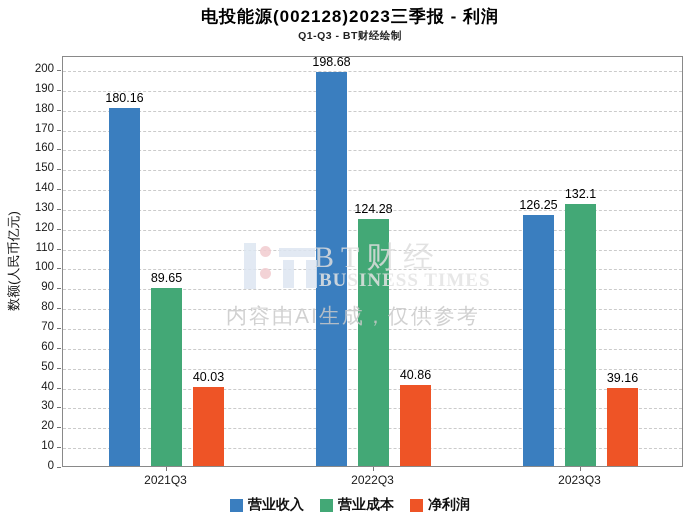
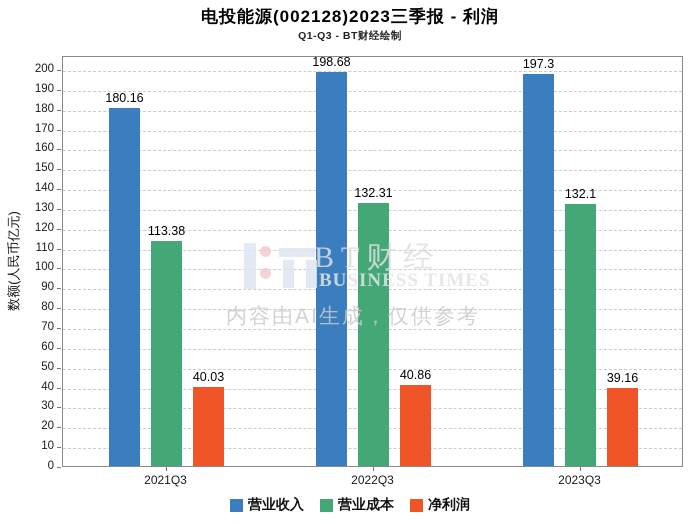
营业成本/2021Q3: 89.65 -> 113.38
营业成本/2022Q3: 124.28 -> 132.31
营业收入/2023Q3: 126.25 -> 197.3
